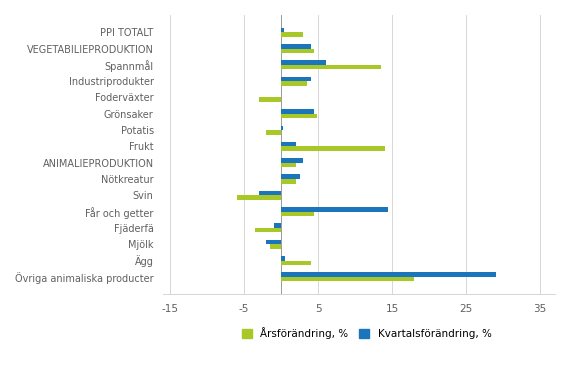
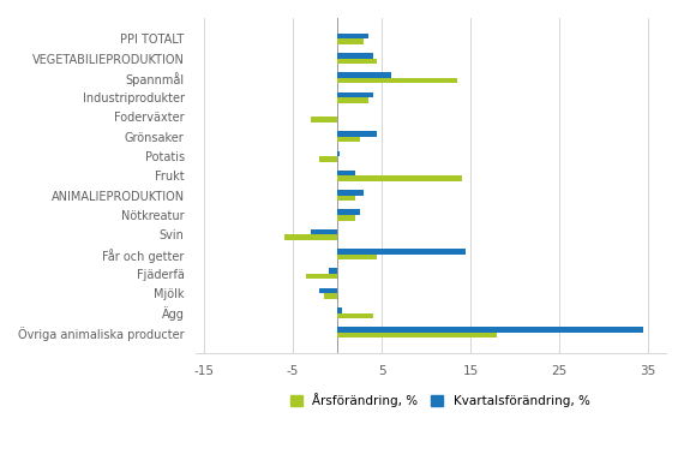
Kvartalsförändring, %/PPI TOTALT: 0.4 -> 3.5
Årsförändring, %/Grönsaker: 4.8 -> 2.5
Kvartalsförändring, %/Övriga animaliska producter: 29.0 -> 34.5
